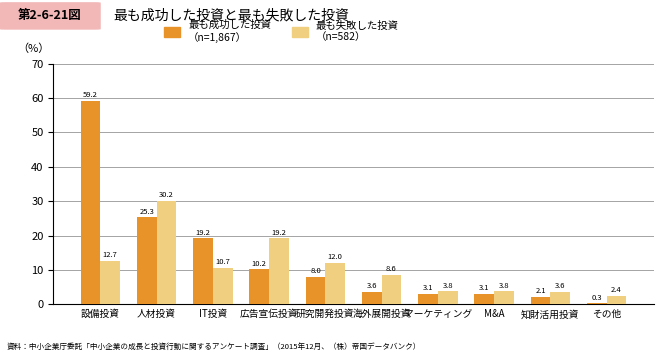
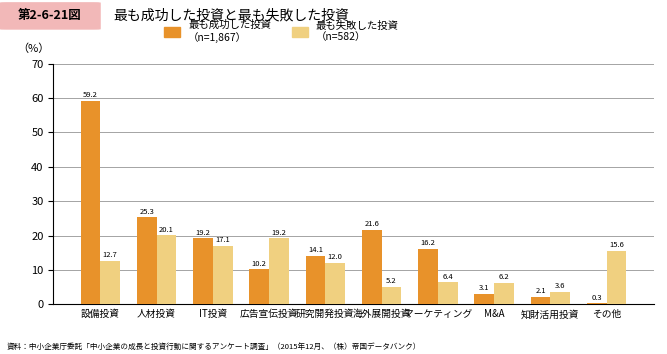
最も失敗した投資 （n=582）/人材投資: 30.2 -> 20.1
最も失敗した投資 （n=582）/IT投資: 10.7 -> 17.1
最も成功した投資 （n=1,867）/研究開発投資: 8.0 -> 14.1
最も成功した投資 （n=1,867）/海外展開投資: 3.6 -> 21.6
最も失敗した投資 （n=582）/海外展開投資: 8.6 -> 5.2
最も成功した投資 （n=1,867）/マーケティング: 3.1 -> 16.2
最も失敗した投資 （n=582）/マーケティング: 3.8 -> 6.4
最も失敗した投資 （n=582）/M&A: 3.8 -> 6.2
最も失敗した投資 （n=582）/その他: 2.4 -> 15.6
